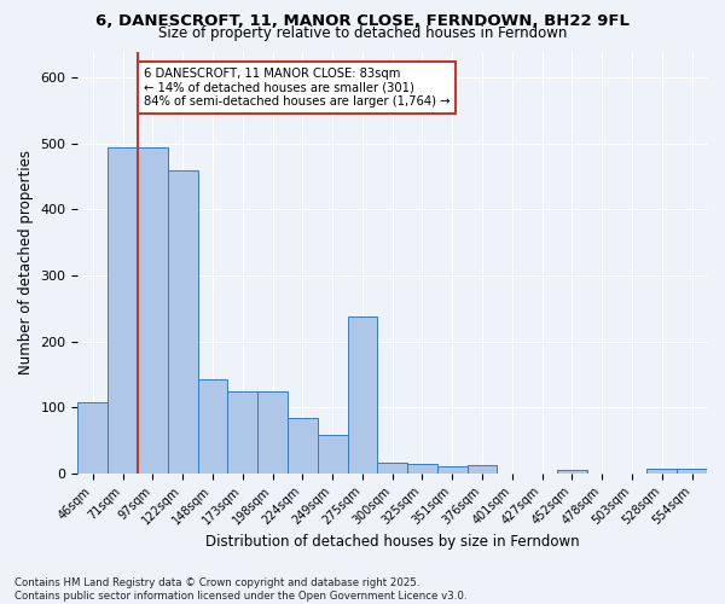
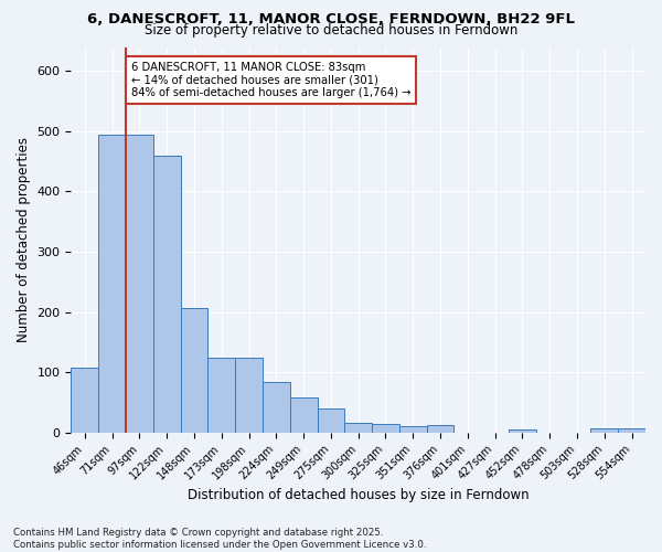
148sqm: 142 -> 207
275sqm: 238 -> 39
